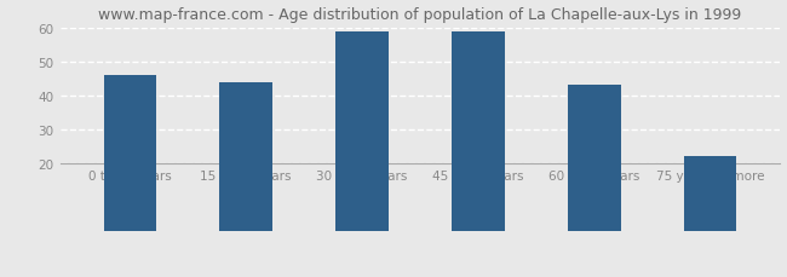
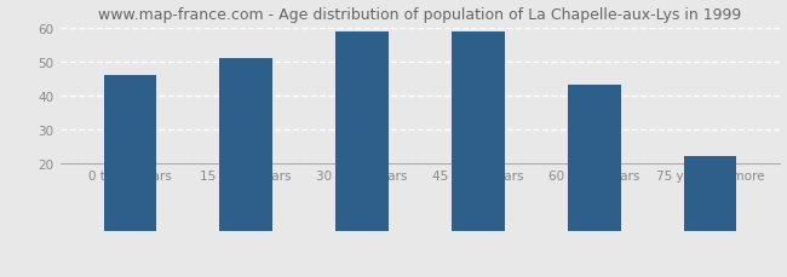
15 to 29 years: 44 -> 51
